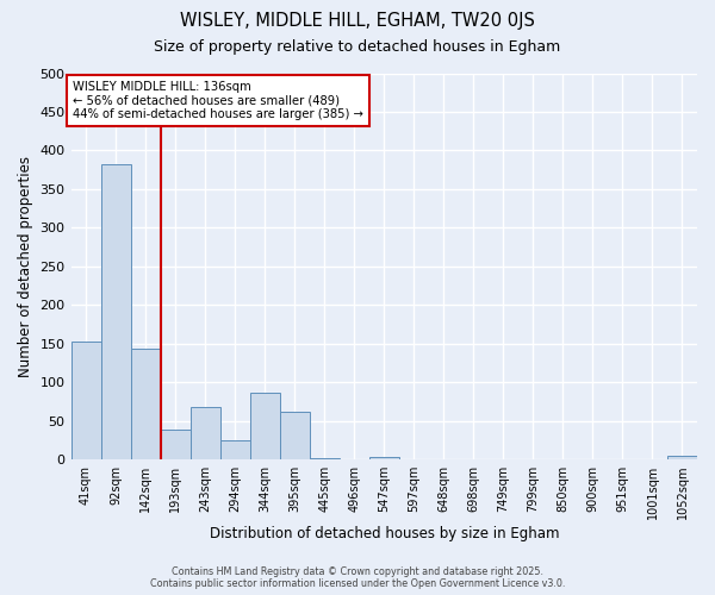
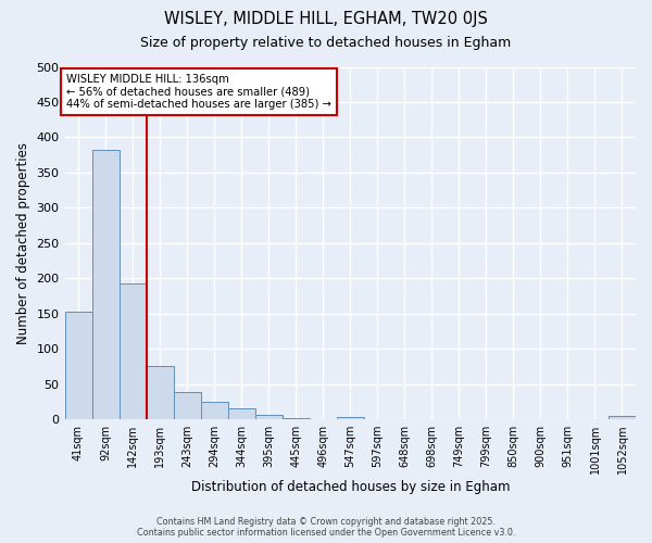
142sqm: 144 -> 193
193sqm: 38 -> 76
243sqm: 68 -> 38
344sqm: 86 -> 16
395sqm: 62 -> 6
